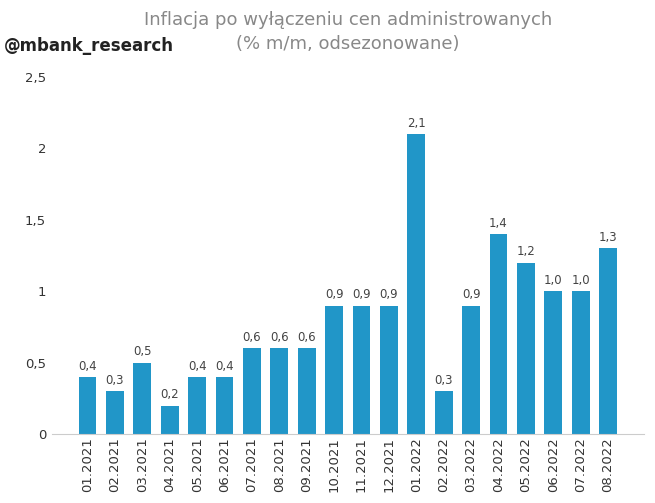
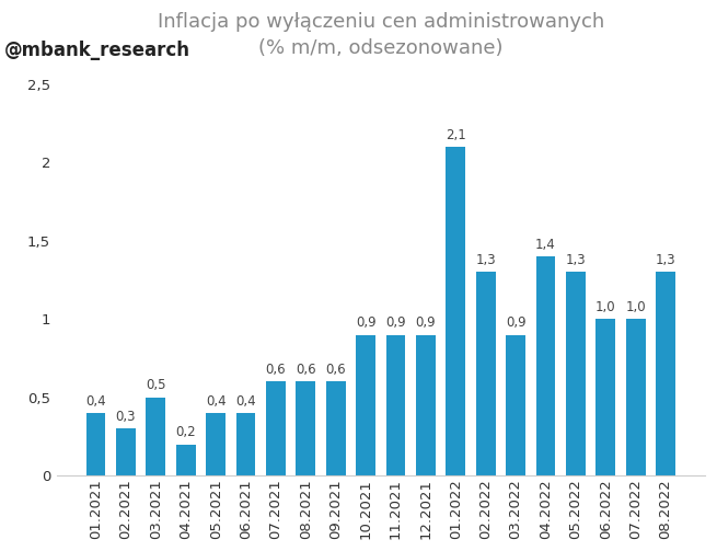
02.2022: 0,3 -> 1,3
05.2022: 1,2 -> 1,3
